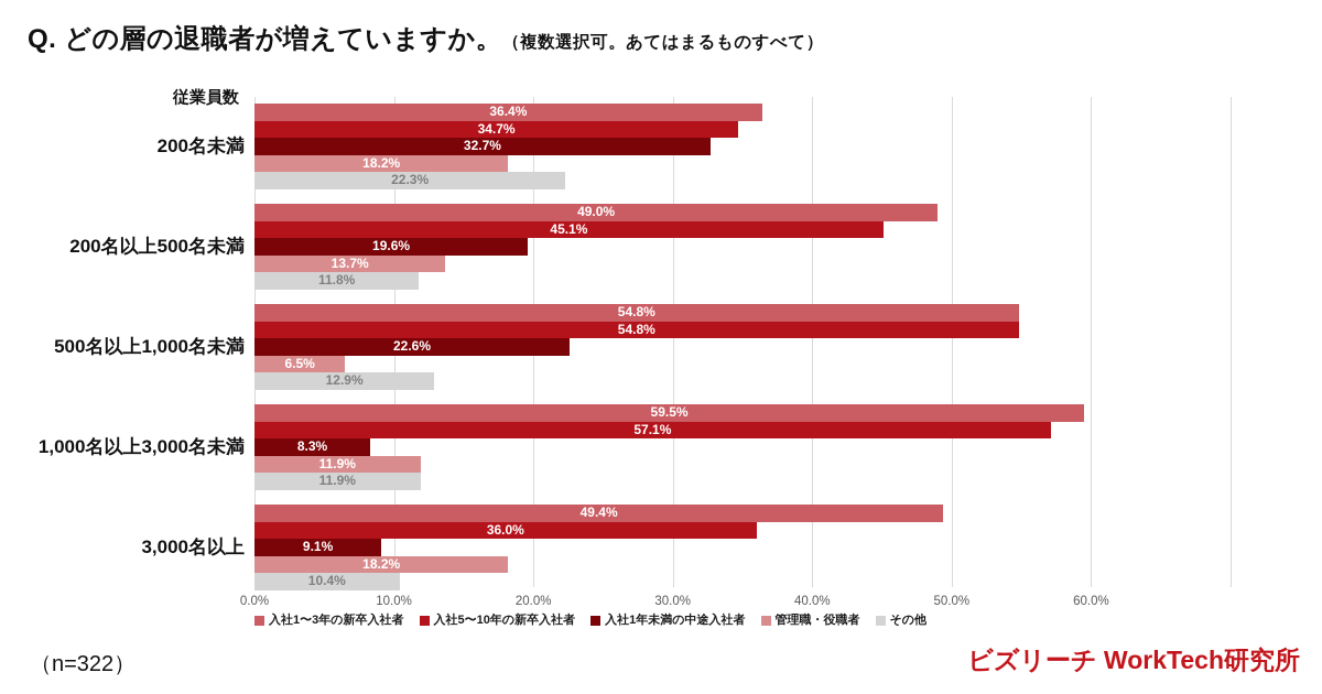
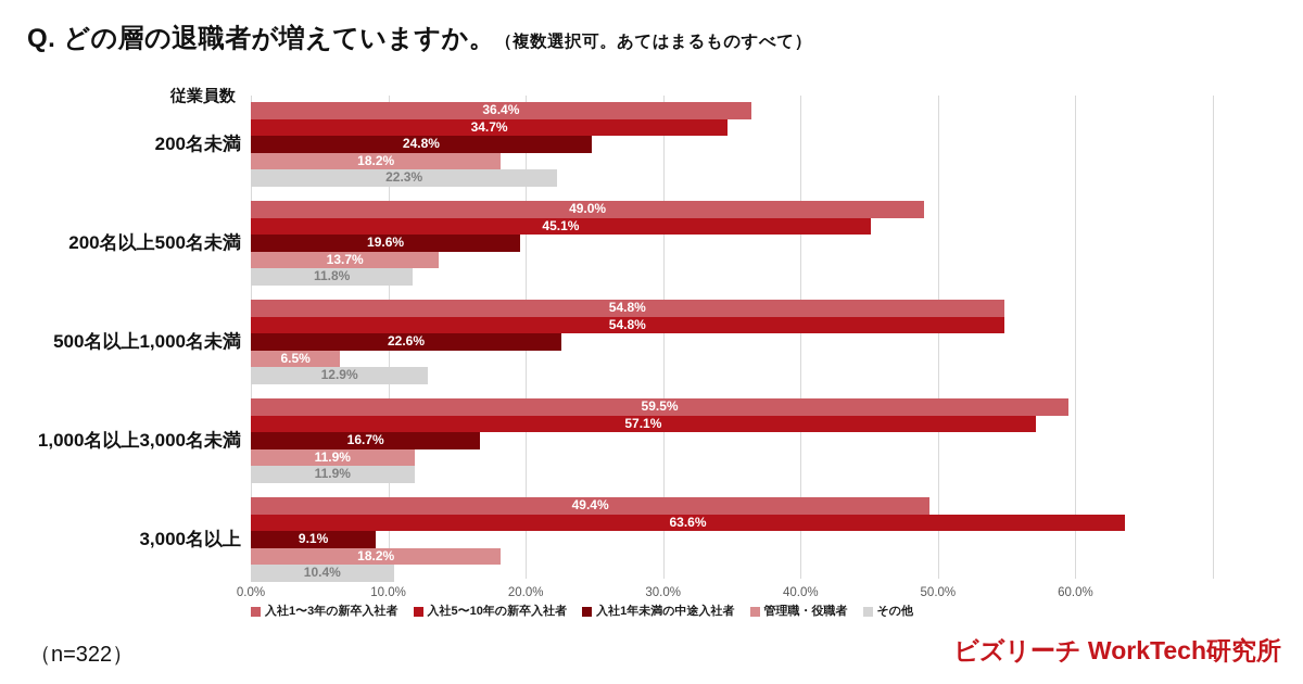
入社1年未満の中途入社者/200名未満: 32.7% -> 24.8%
入社1年未満の中途入社者/1,000名以上3,000名未満: 8.3% -> 16.7%
入社5〜10年の新卒入社者/3,000名以上: 36.0% -> 63.6%
